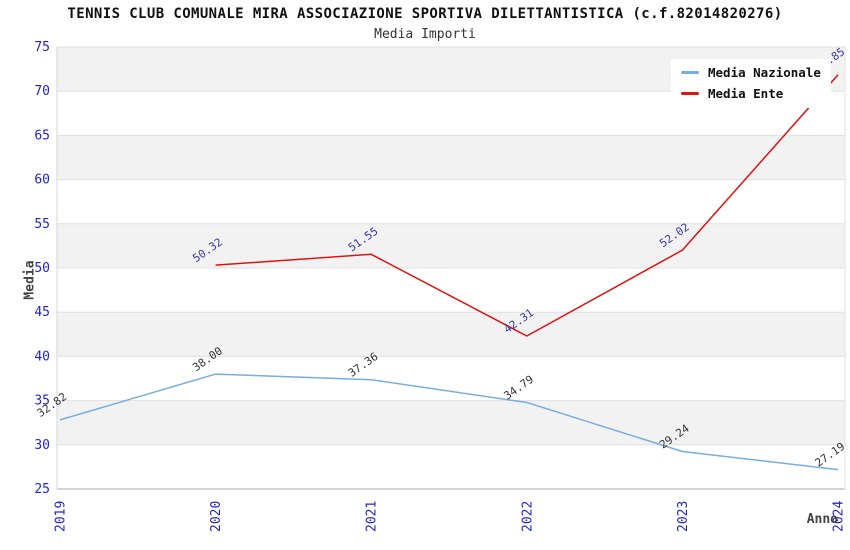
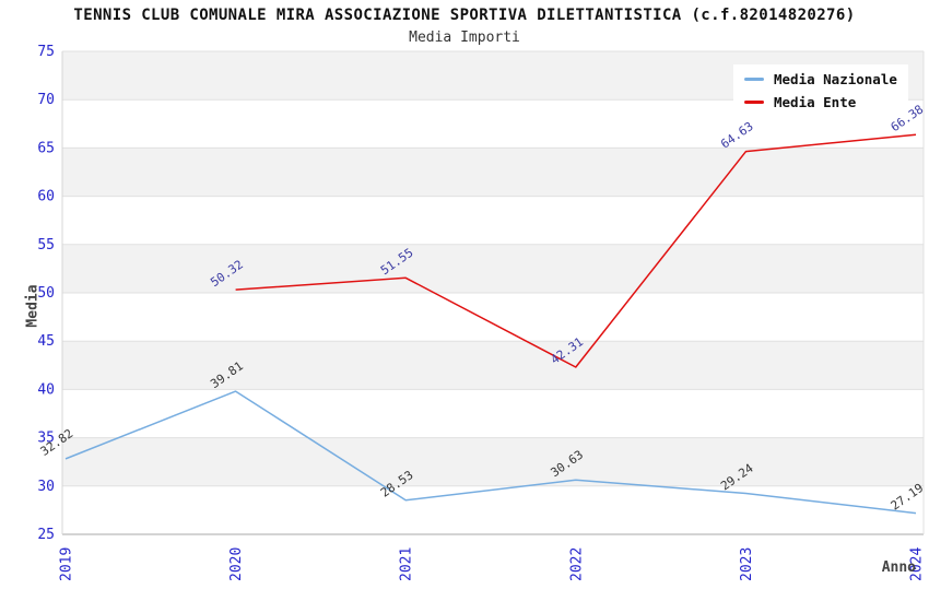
Media Nazionale/2020: 38.00 -> 39.81
Media Nazionale/2021: 37.36 -> 28.53
Media Nazionale/2022: 34.79 -> 30.63
Media Ente/2023: 52.02 -> 64.63
Media Ente/2024: 71.85 -> 66.38
